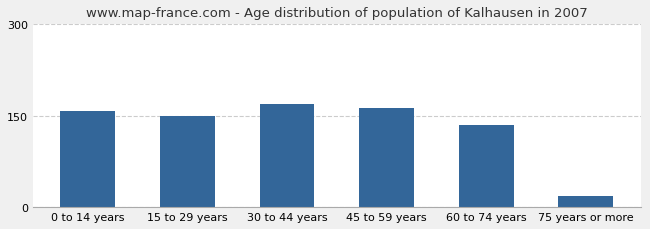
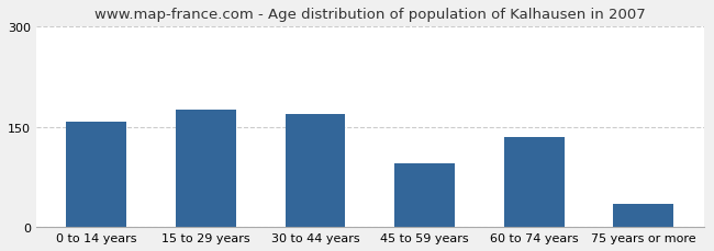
15 to 29 years: 150 -> 176
45 to 59 years: 163 -> 96
75 years or more: 18 -> 34
